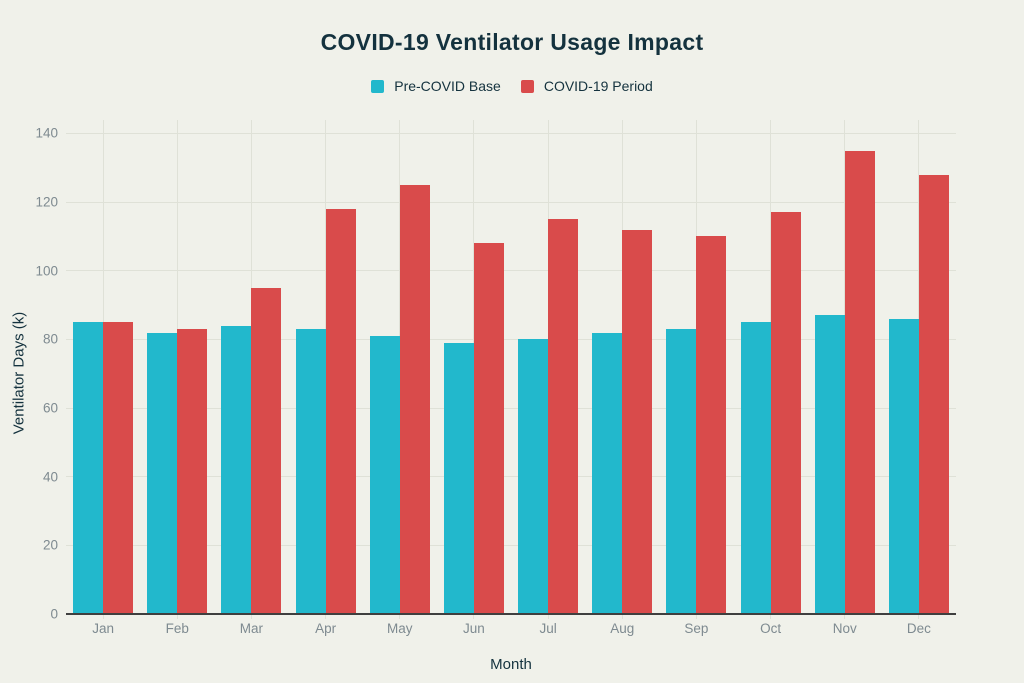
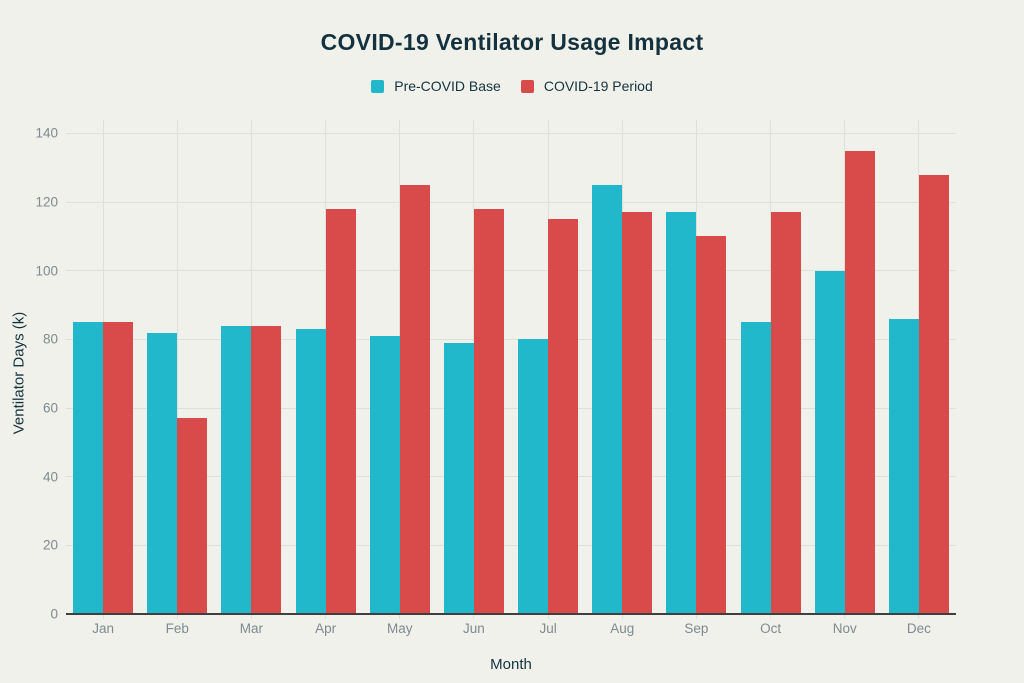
COVID-19 Period/Feb: 83 -> 57
COVID-19 Period/Mar: 95 -> 84
COVID-19 Period/Jun: 108 -> 118
Pre-COVID Base/Aug: 82 -> 125
COVID-19 Period/Aug: 112 -> 117
Pre-COVID Base/Sep: 83 -> 117
Pre-COVID Base/Nov: 87 -> 100
